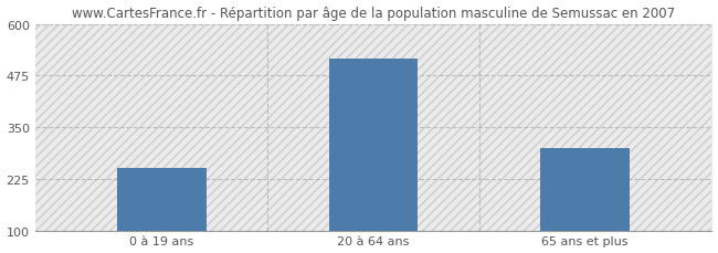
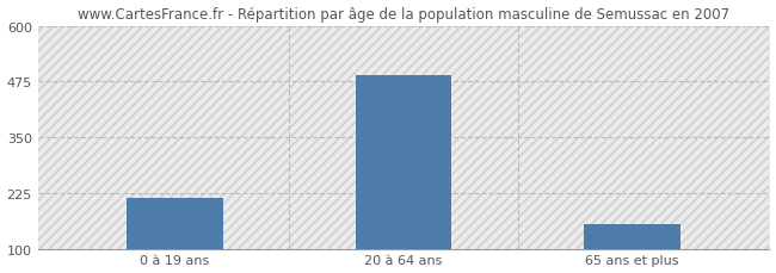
0 à 19 ans: 250 -> 215
20 à 64 ans: 515 -> 490
65 ans et plus: 300 -> 155
